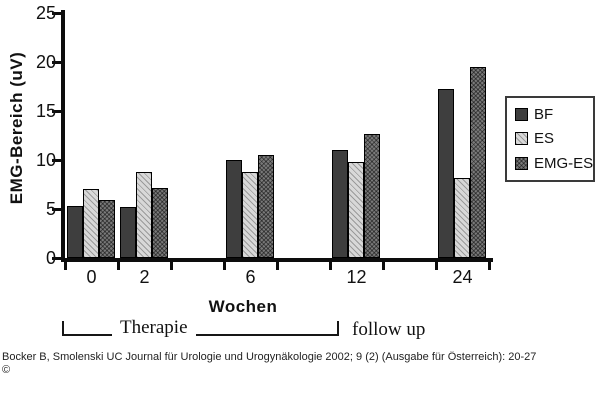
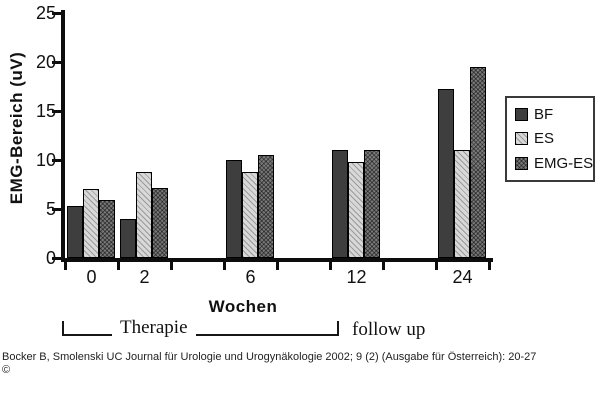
BF/2: 5 -> 4
EMG-ES/12: 13 -> 11
ES/24: 8 -> 11
